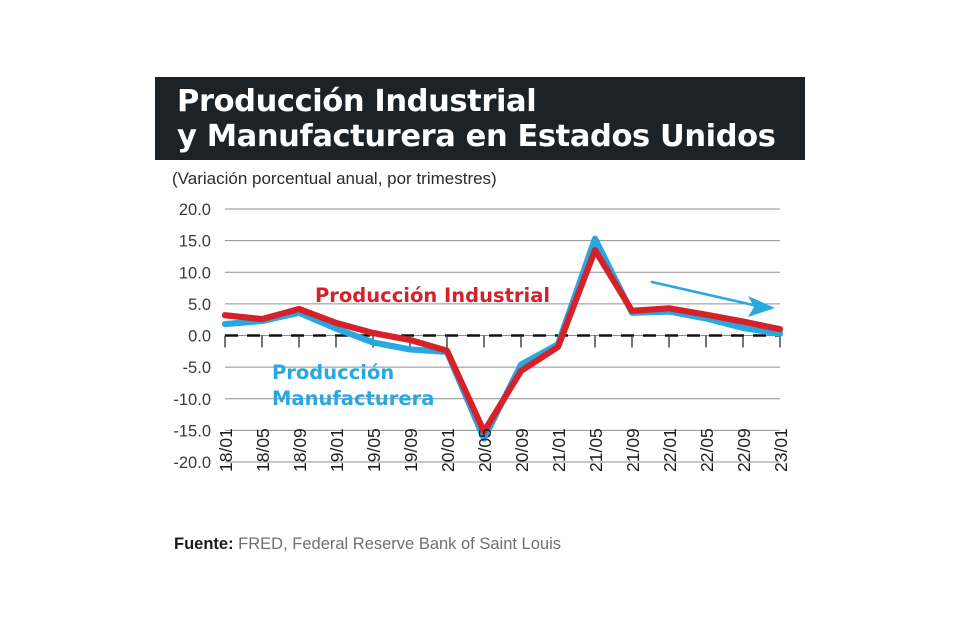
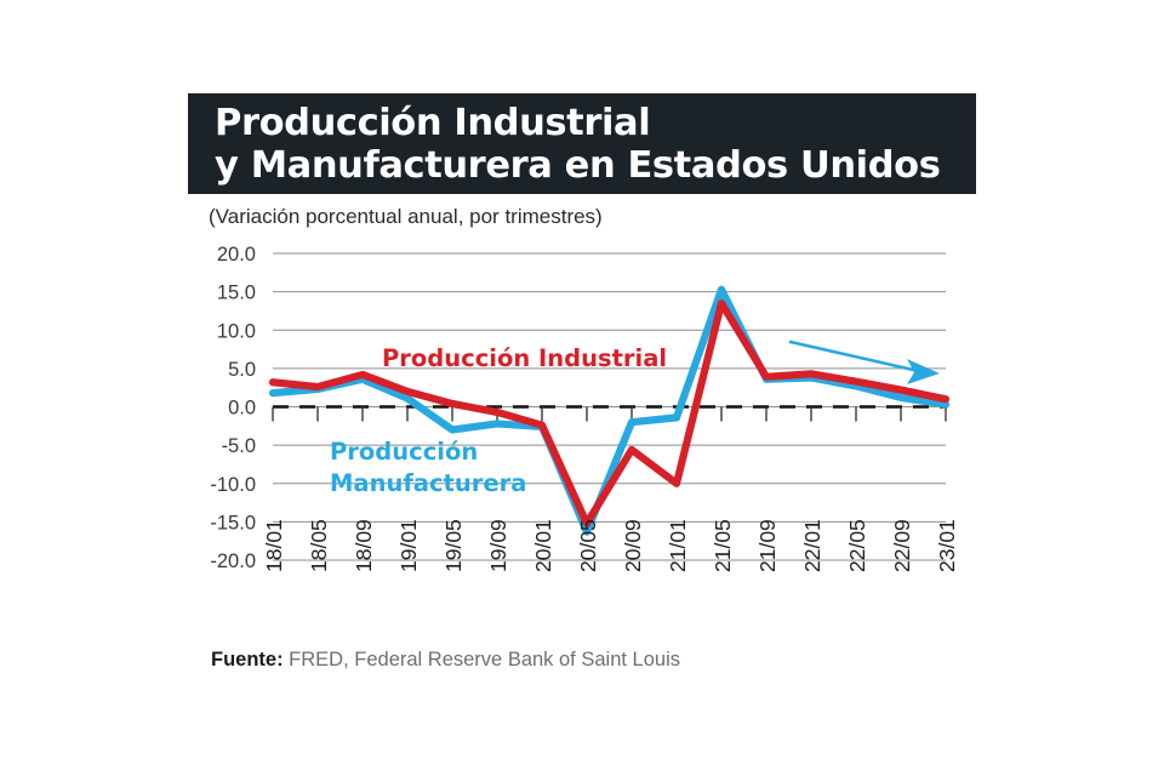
Producción Manufacturera/19/05: -1 -> -3
Producción Manufacturera/20/09: -5 -> -2
Producción Industrial/21/01: -2 -> -10
